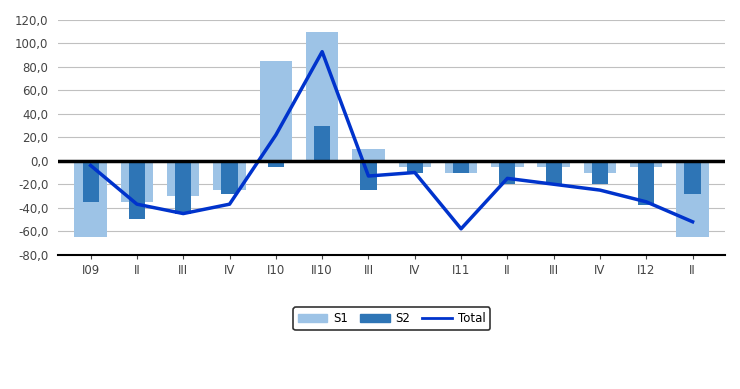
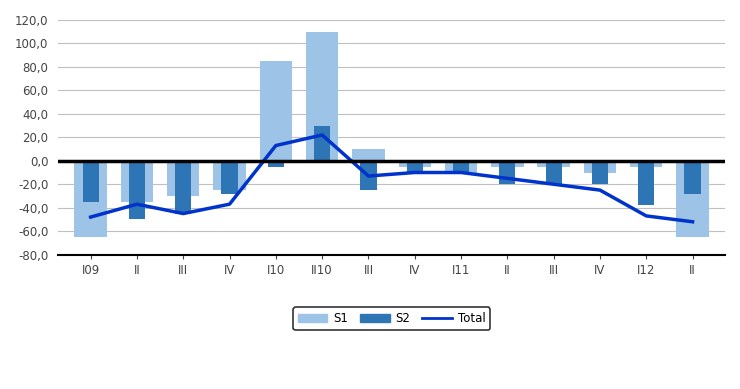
Total/I09: -4 -> -48
Total/I10: 22 -> 13
Total/II10: 93 -> 22
Total/I11: -58 -> -10
Total/I12: -35 -> -47
